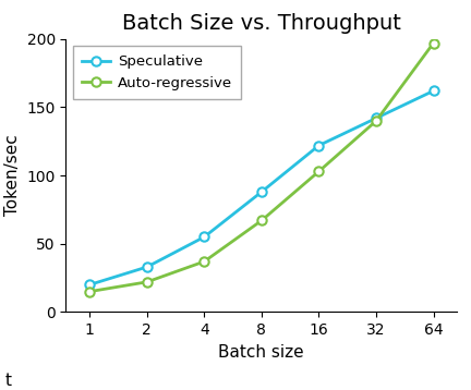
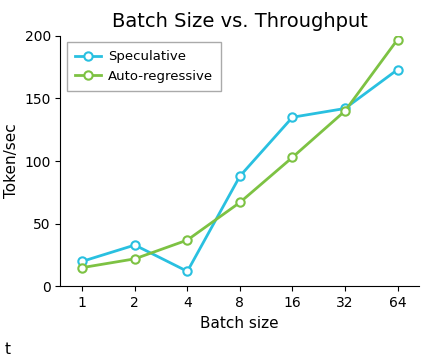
Speculative/4: 55 -> 12
Speculative/16: 122 -> 135
Speculative/64: 162 -> 173
